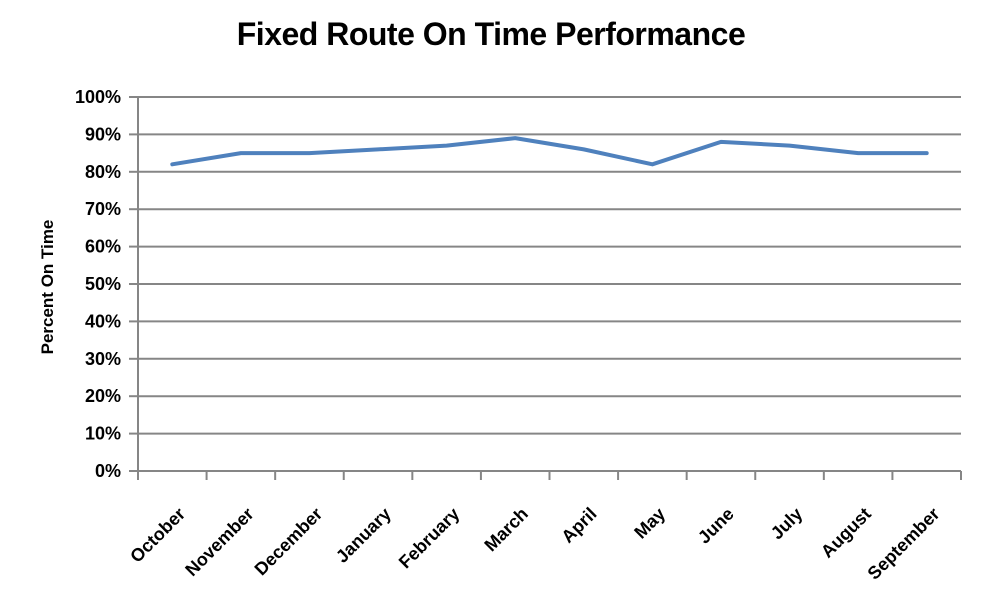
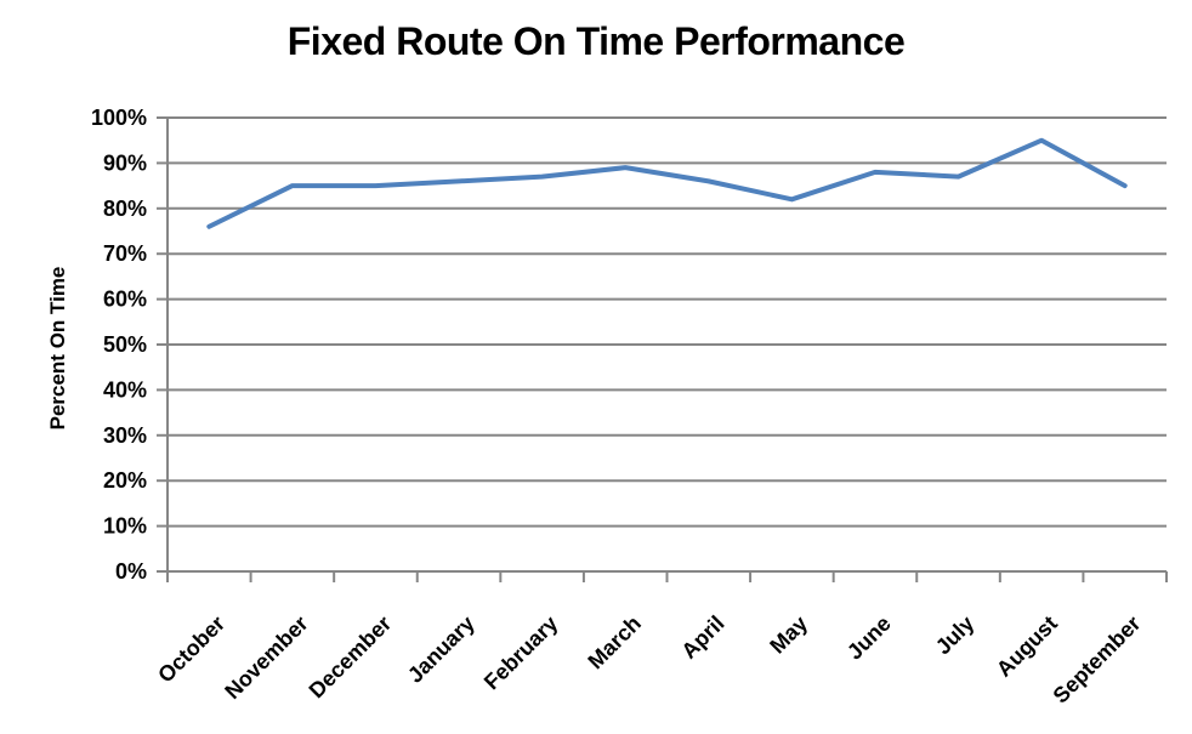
October: 82% -> 76%
August: 85% -> 95%
